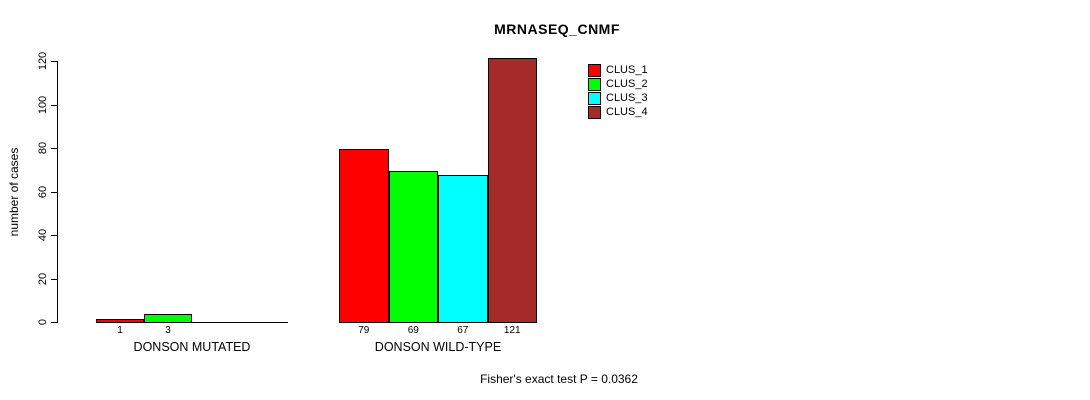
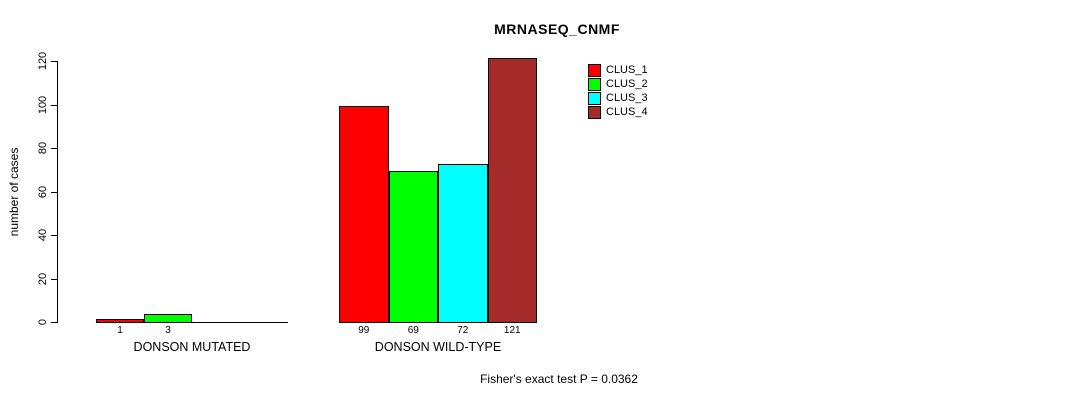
CLUS_1/DONSON WILD-TYPE: 79 -> 99
CLUS_3/DONSON WILD-TYPE: 67 -> 72
